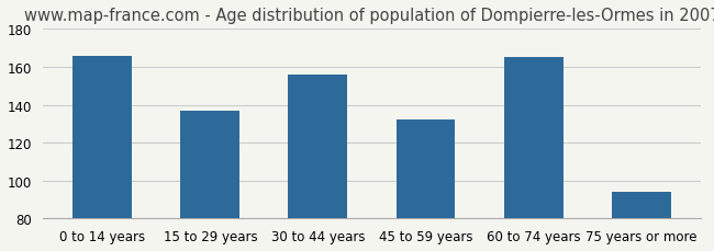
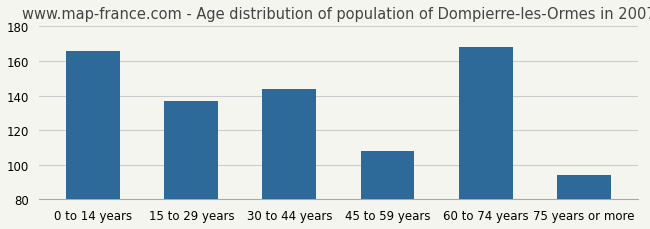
30 to 44 years: 156 -> 144
45 to 59 years: 132 -> 108
60 to 74 years: 165 -> 168
